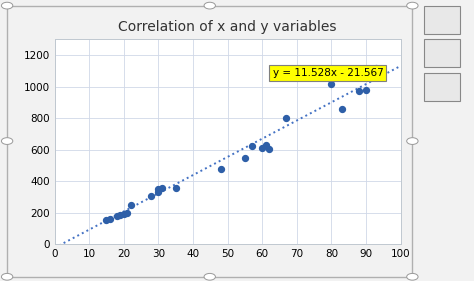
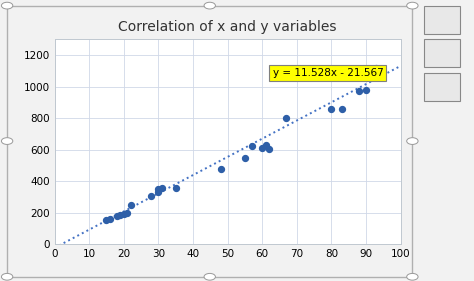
80: 1020 -> 860
